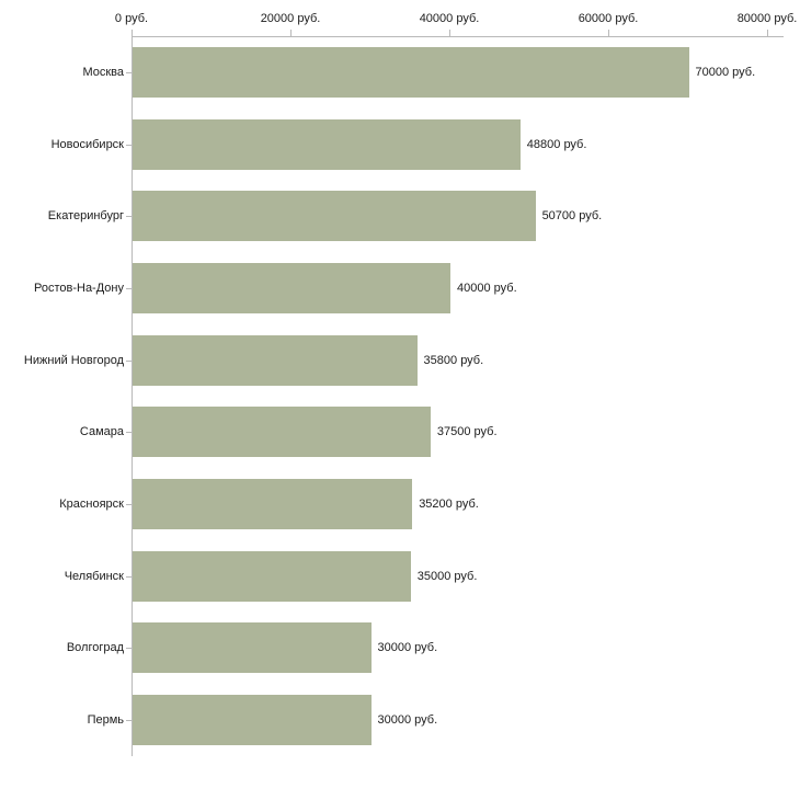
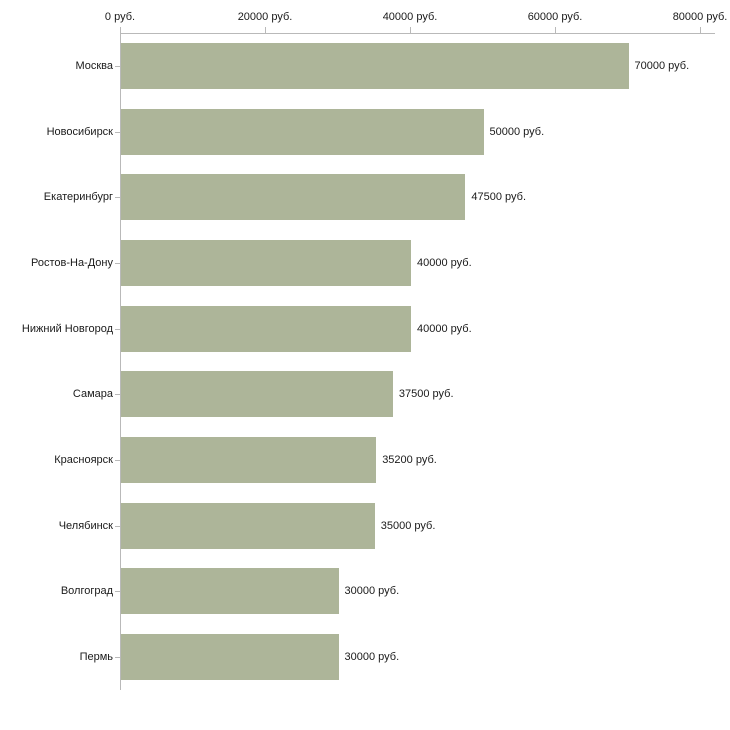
Новосибирск: 48800 -> 50000
Екатеринбург: 50700 -> 47500
Нижний Новгород: 35800 -> 40000
